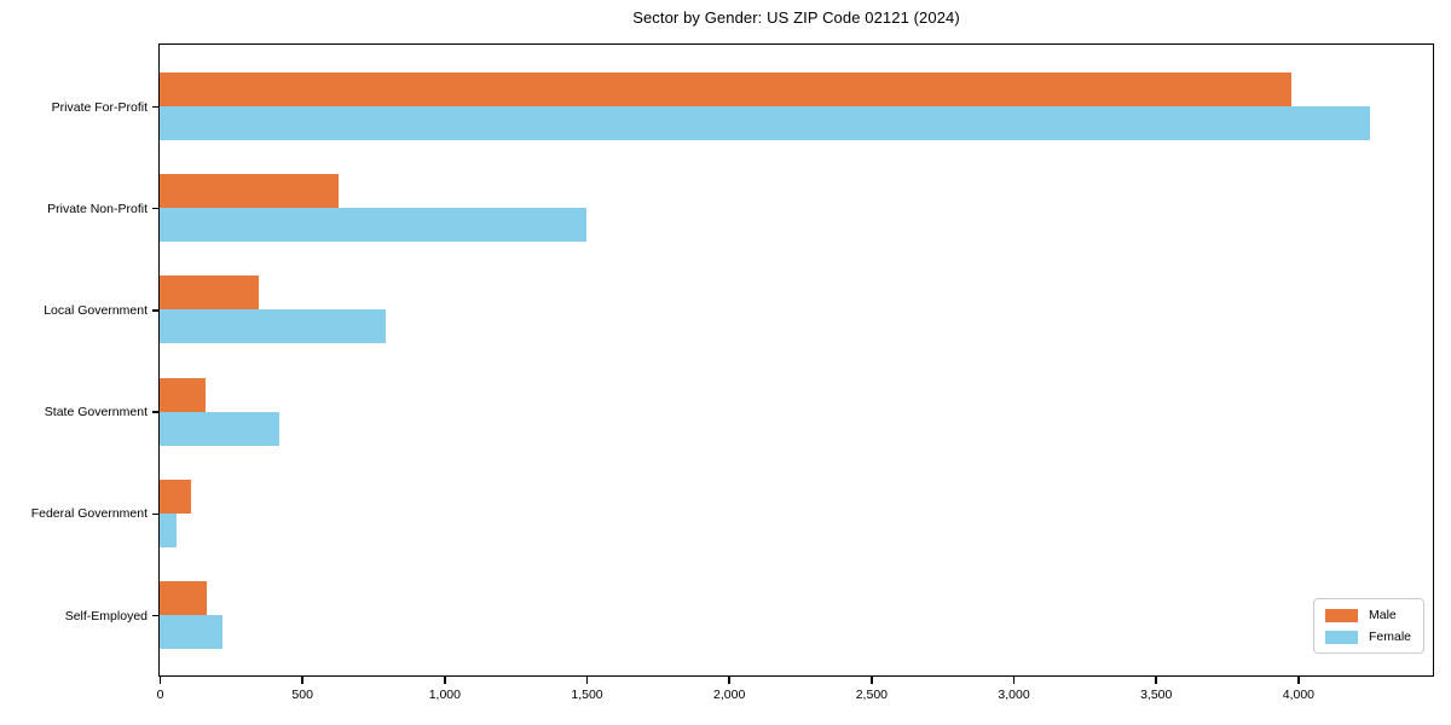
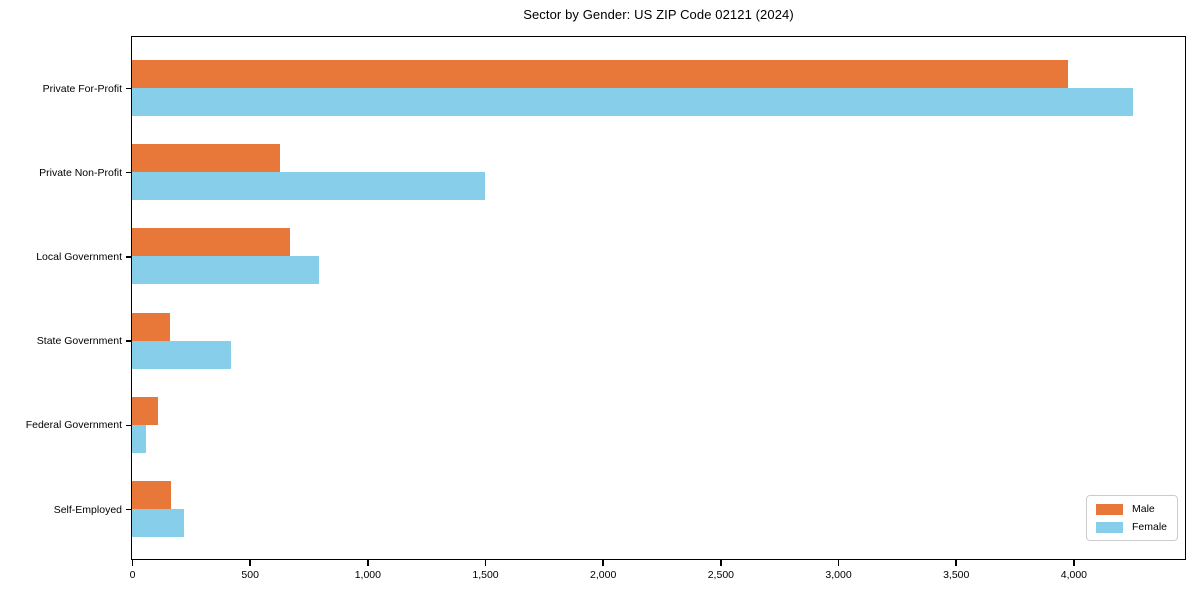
Male/Local Government: 350 -> 670
